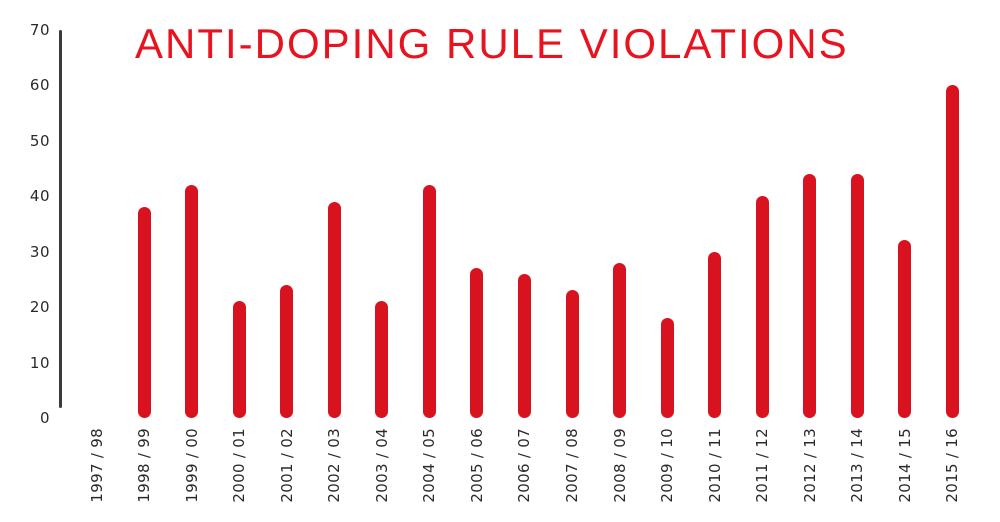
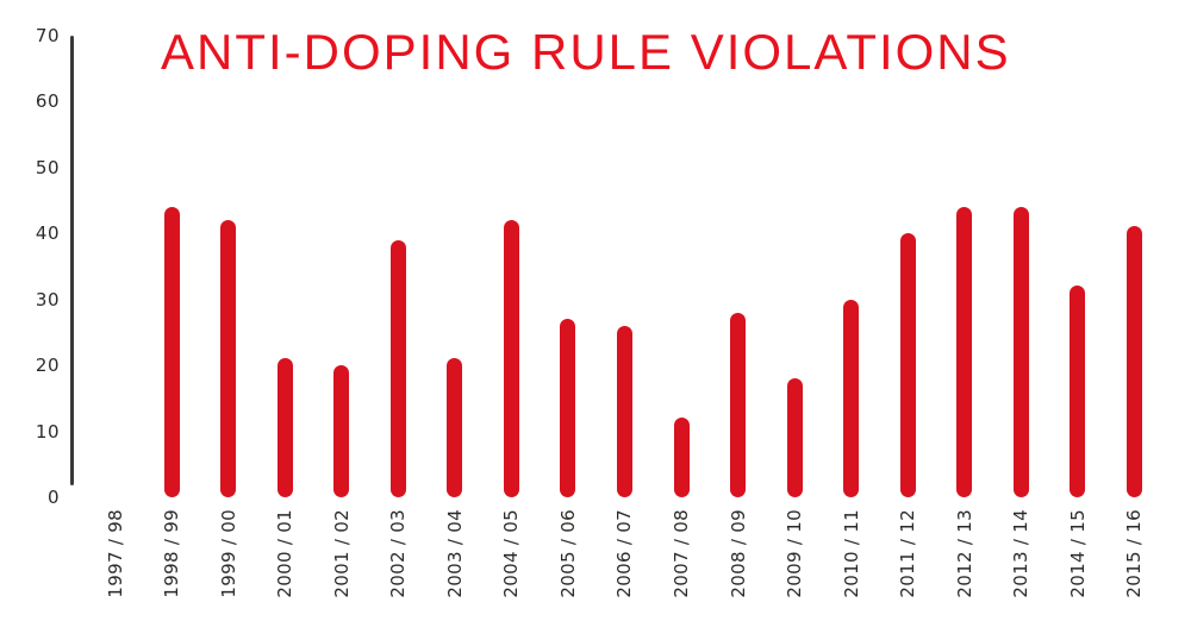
1998 / 99: 38 -> 44
2001 / 02: 24 -> 20
2007 / 08: 23 -> 12
2015 / 16: 60 -> 41
